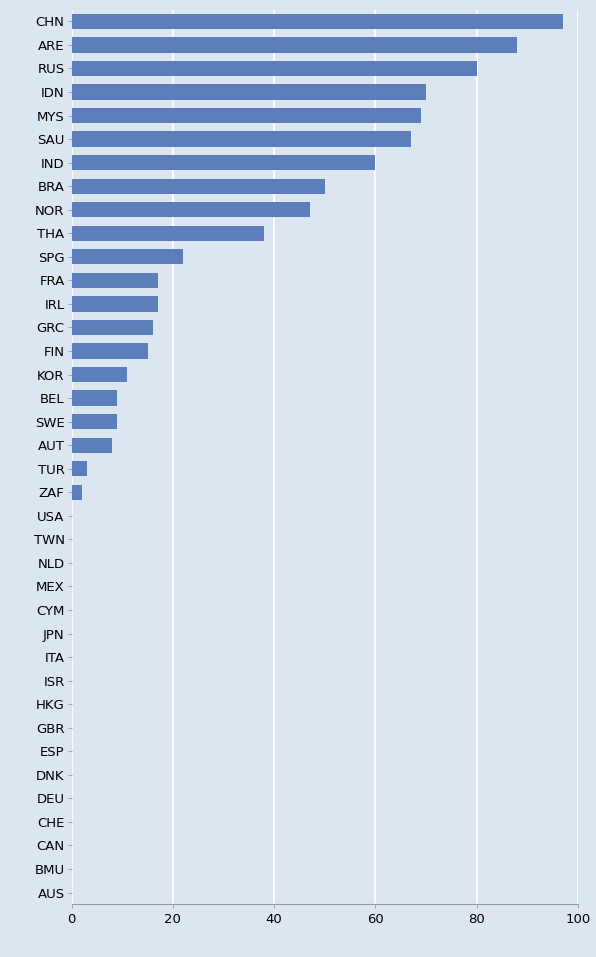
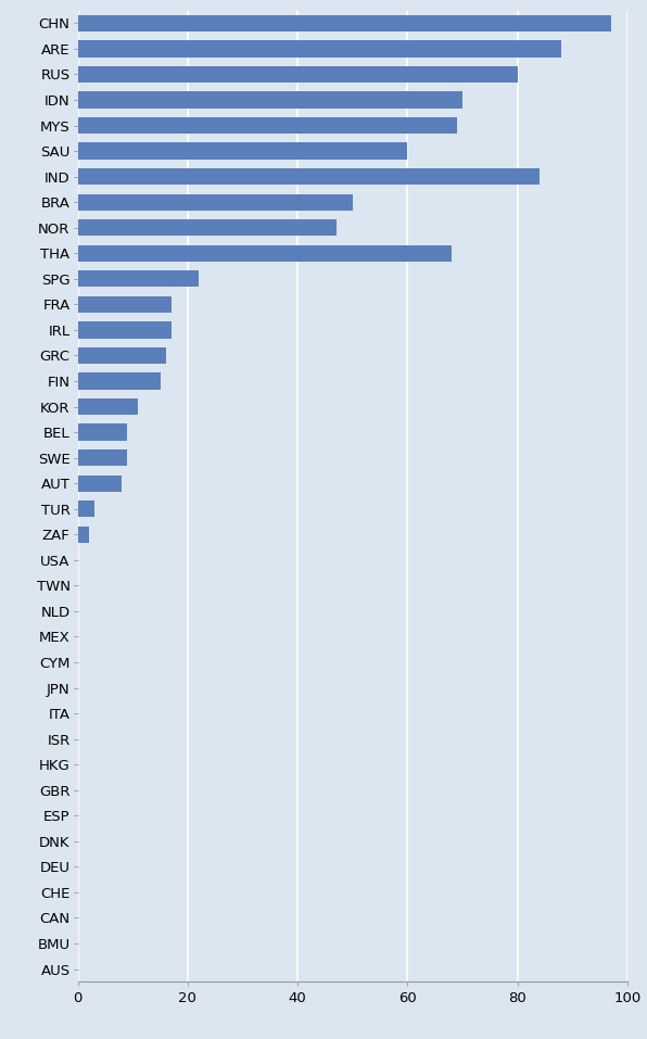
SAU: 67 -> 60
IND: 60 -> 84
THA: 38 -> 68
